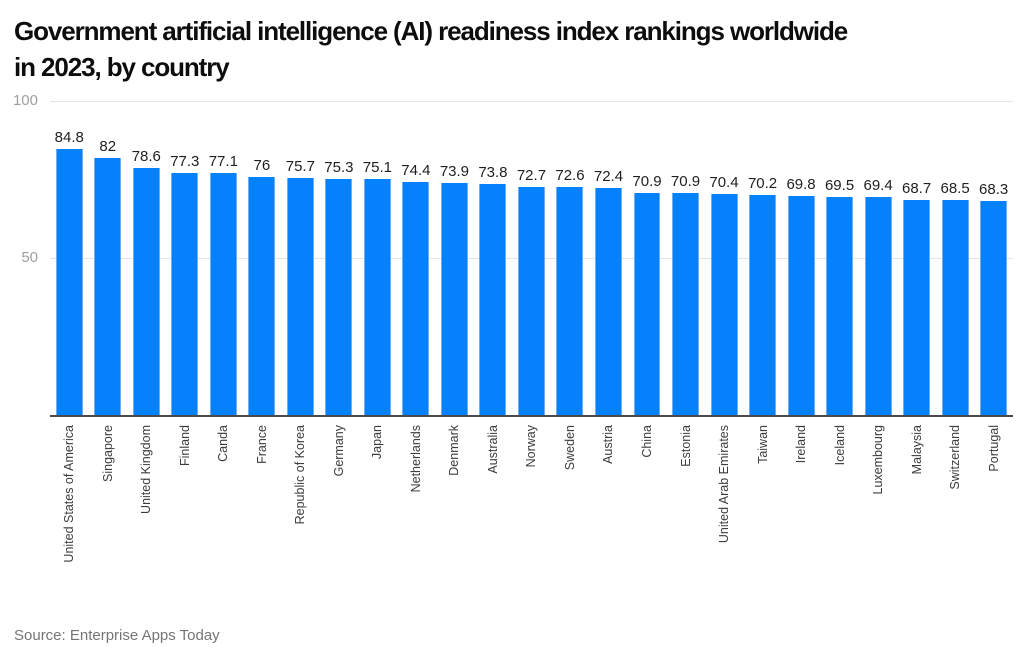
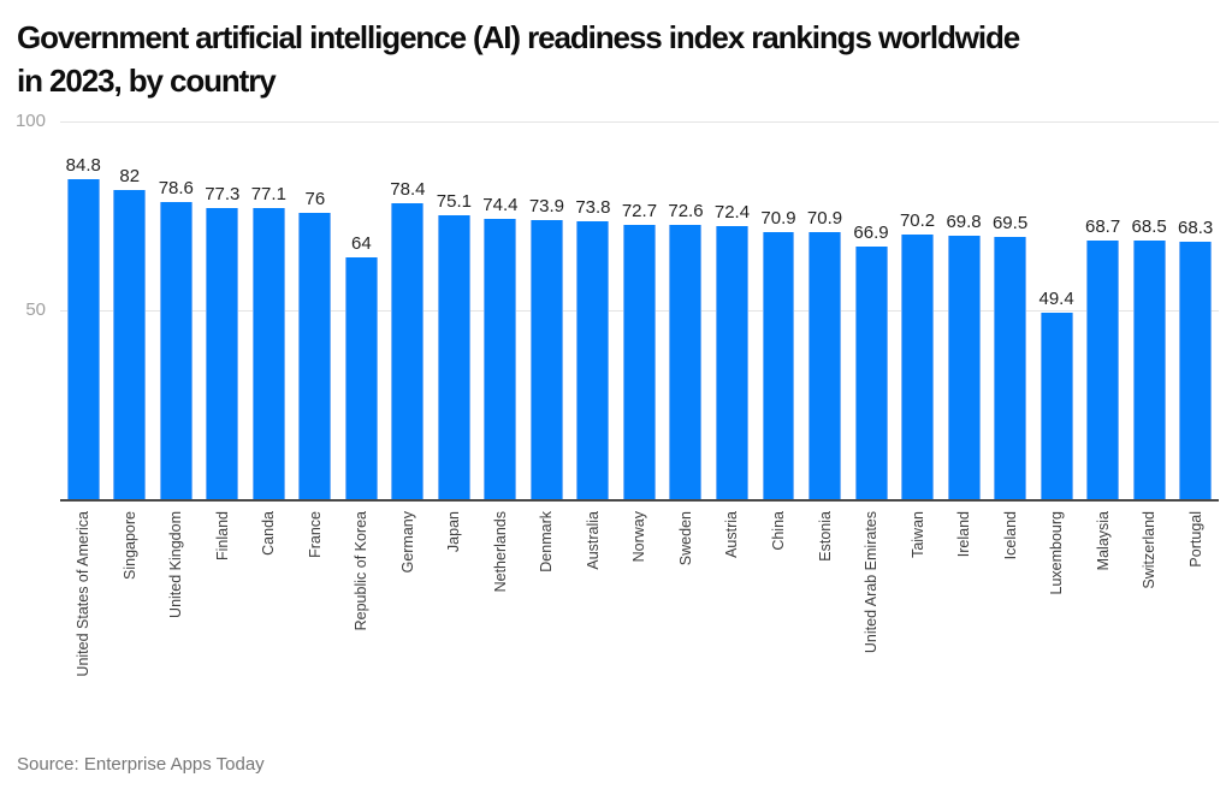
Republic of Korea: 75.7 -> 64
Germany: 75.3 -> 78.4
United Arab Emirates: 70.4 -> 66.9
Luxembourg: 69.4 -> 49.4
